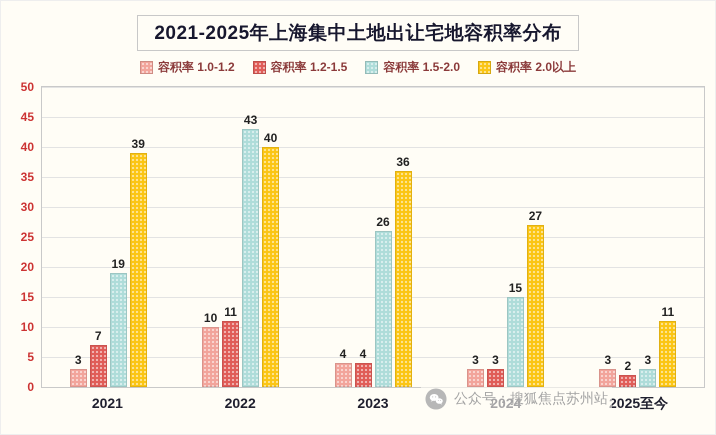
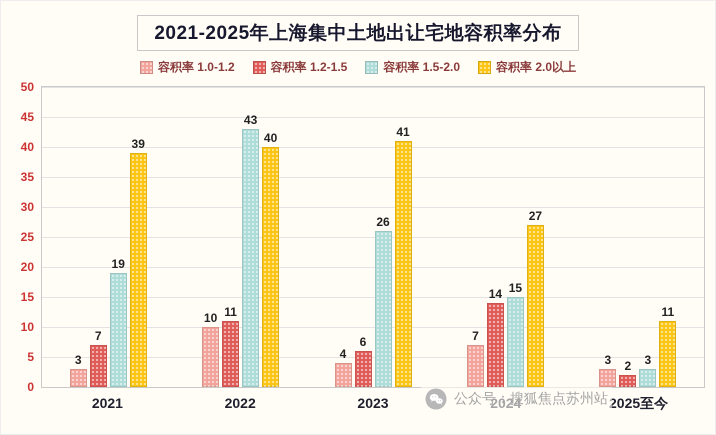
容积率 1.2-1.5/2023: 4 -> 6
容积率 2.0以上/2023: 36 -> 41
容积率 1.0-1.2/2024: 3 -> 7
容积率 1.2-1.5/2024: 3 -> 14
